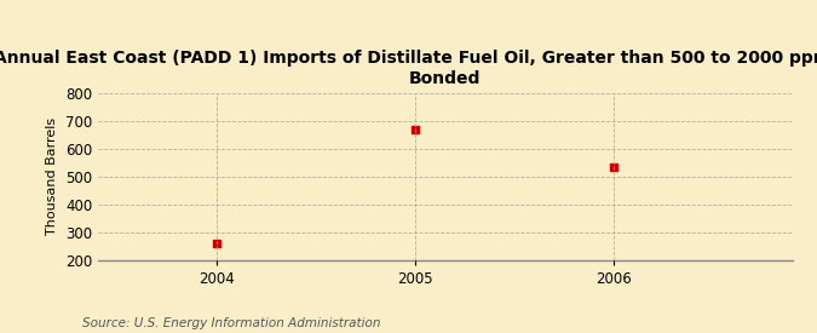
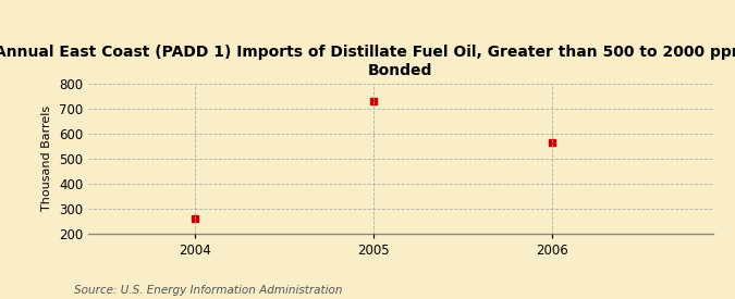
2005: 670 -> 730
2006: 535 -> 563
